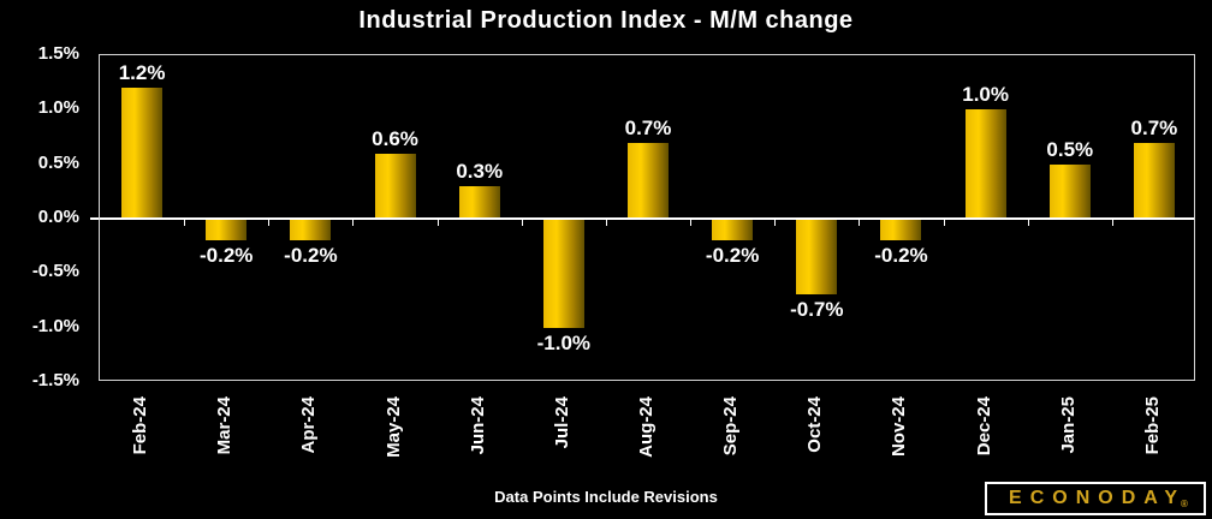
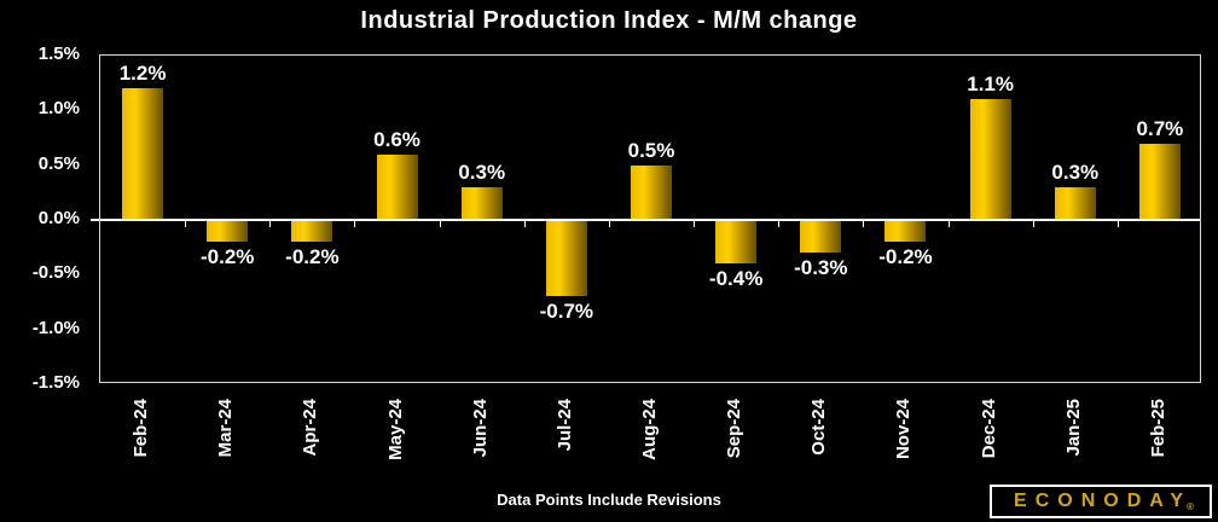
Jul-24: -1.0% -> -0.7%
Aug-24: 0.7% -> 0.5%
Sep-24: -0.2% -> -0.4%
Oct-24: -0.7% -> -0.3%
Dec-24: 1.0% -> 1.1%
Jan-25: 0.5% -> 0.3%
